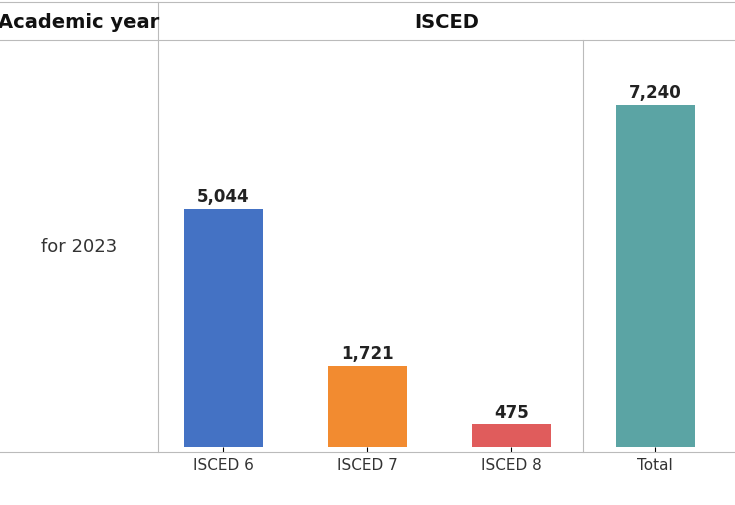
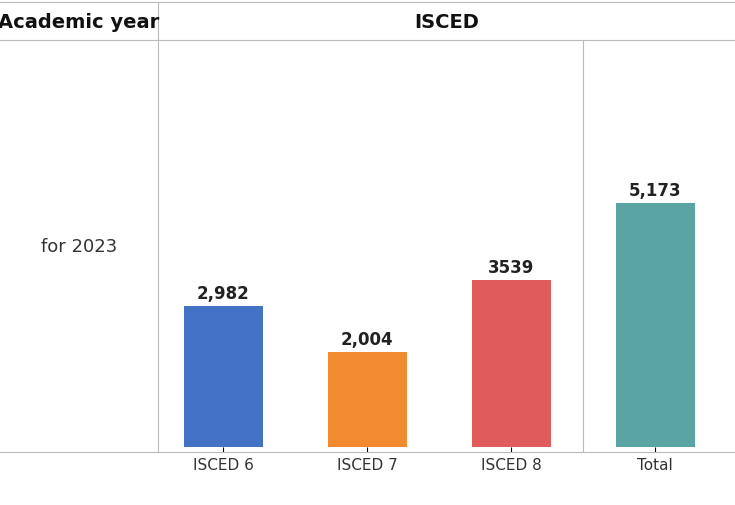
ISCED 6: 5,044 -> 2,982
ISCED 7: 1,721 -> 2,004
ISCED 8: 475 -> 3539
Total: 7,240 -> 5,173
